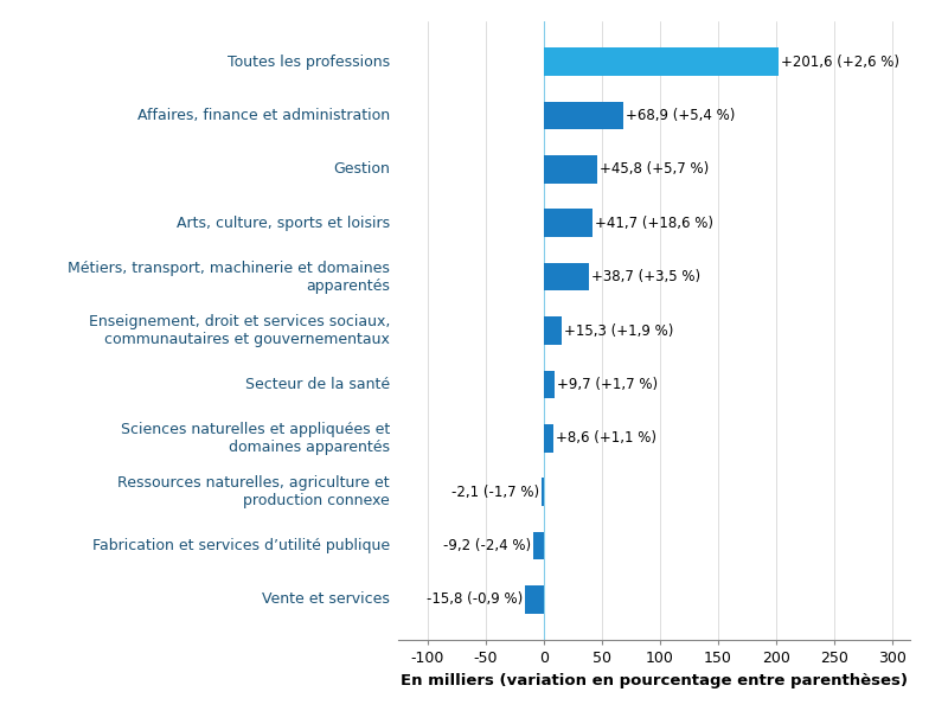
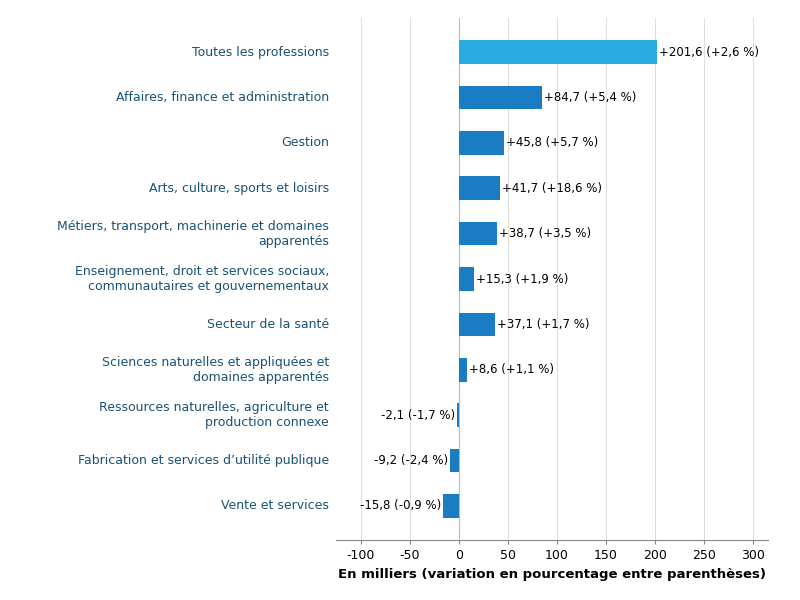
Affaires, finance et administration: +68,9 -> +84,7
Secteur de la santé: +9,7 -> +37,1
